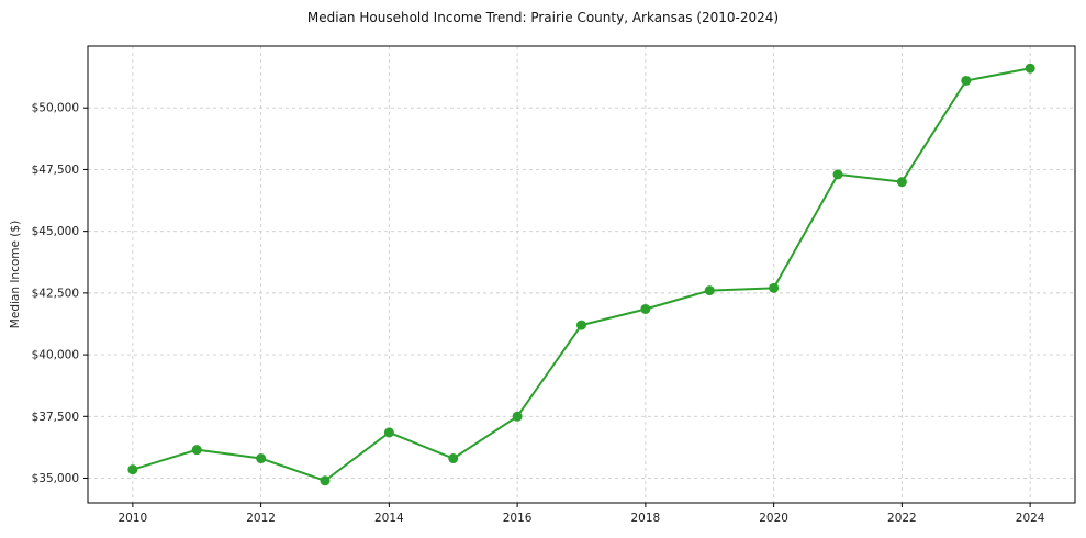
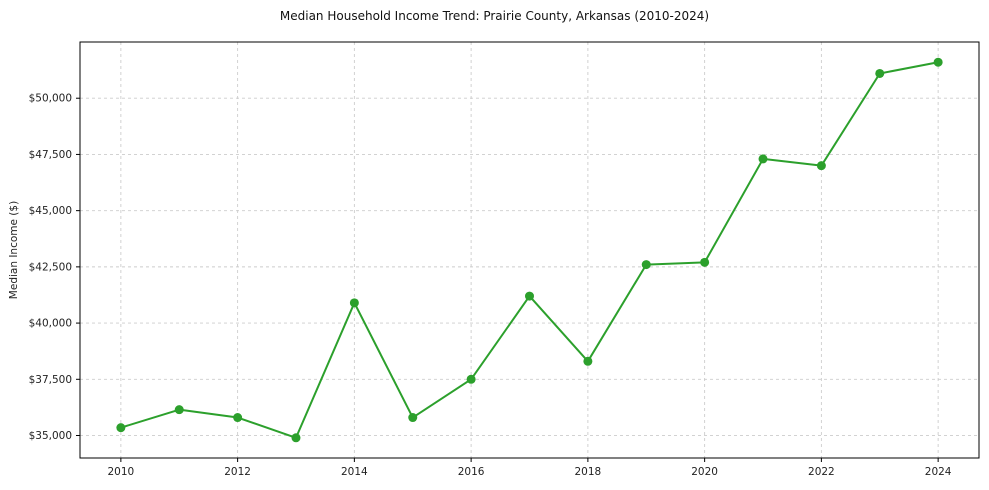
2014: $36800 -> $40900
2018: $41800 -> $38300
